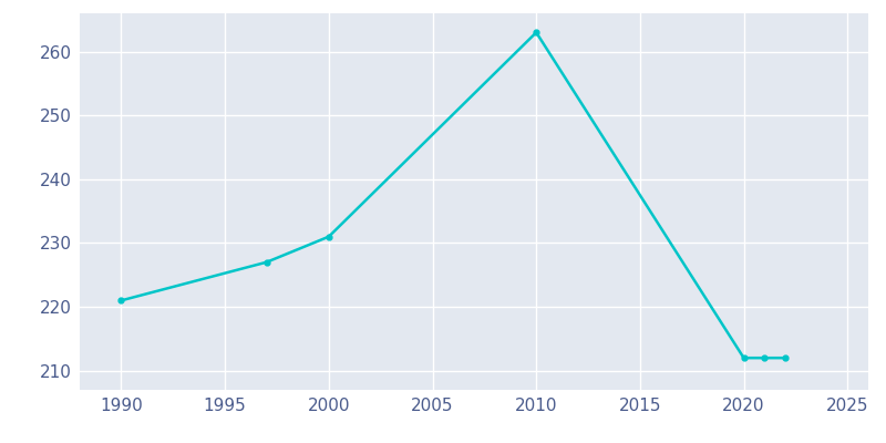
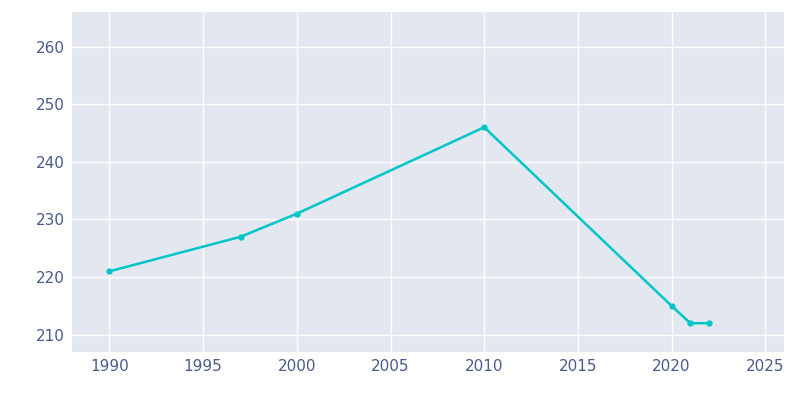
2010: 263 -> 246
2020: 212 -> 215
